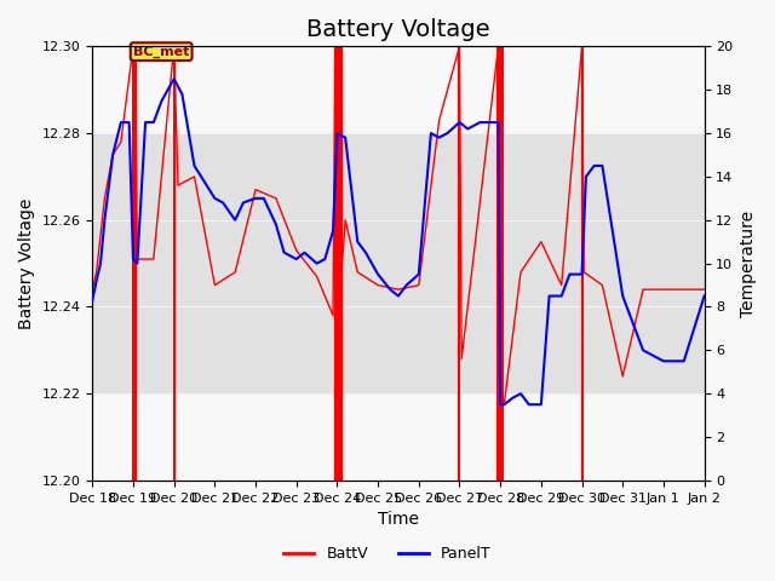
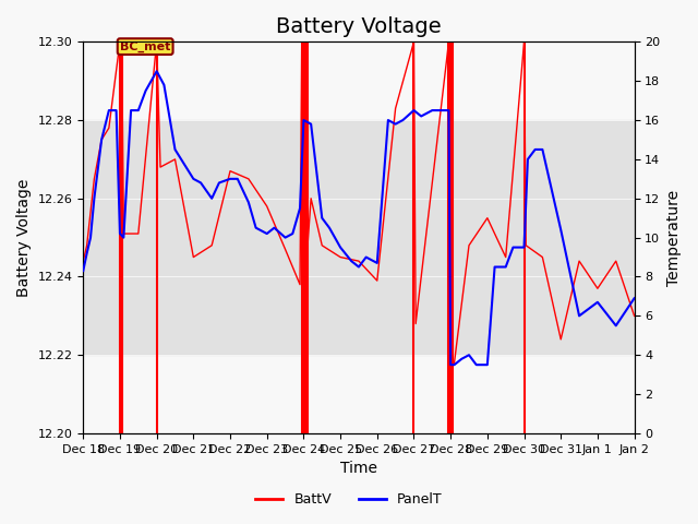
BattV/Dec 23: 12.253 -> 12.258
BattV/Dec 26: 12.245 -> 12.239
PanelT/Dec 26: 9.5 -> 8.7
PanelT/Dec 31: 8.5 -> 10.4
BattV/Jan 1: 12.244 -> 12.237
PanelT/Jan 1: 5.5 -> 6.7
BattV/Jan 2: 12.244 -> 12.230
PanelT/Jan 2: 8.5 -> 6.9
